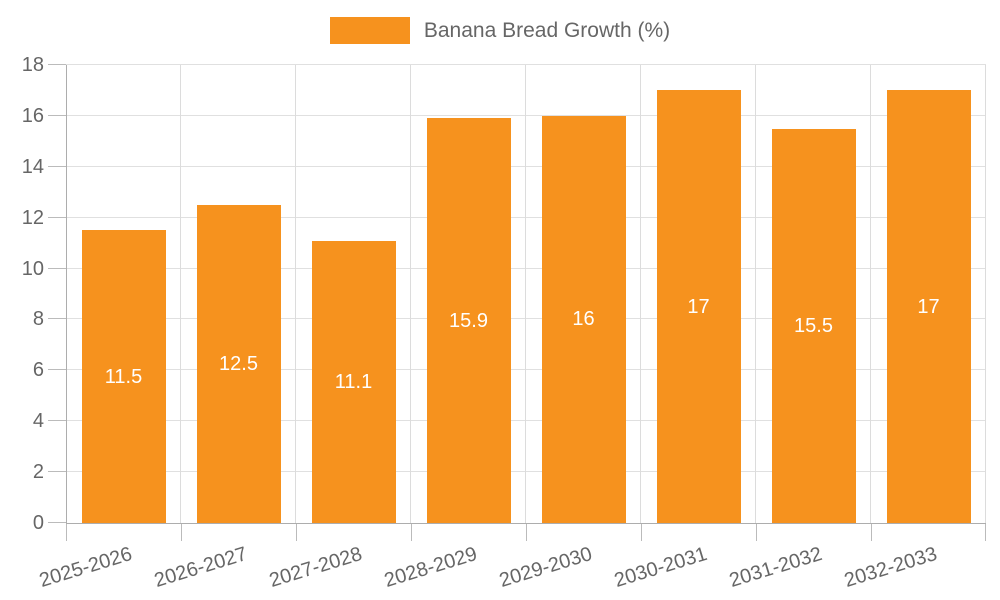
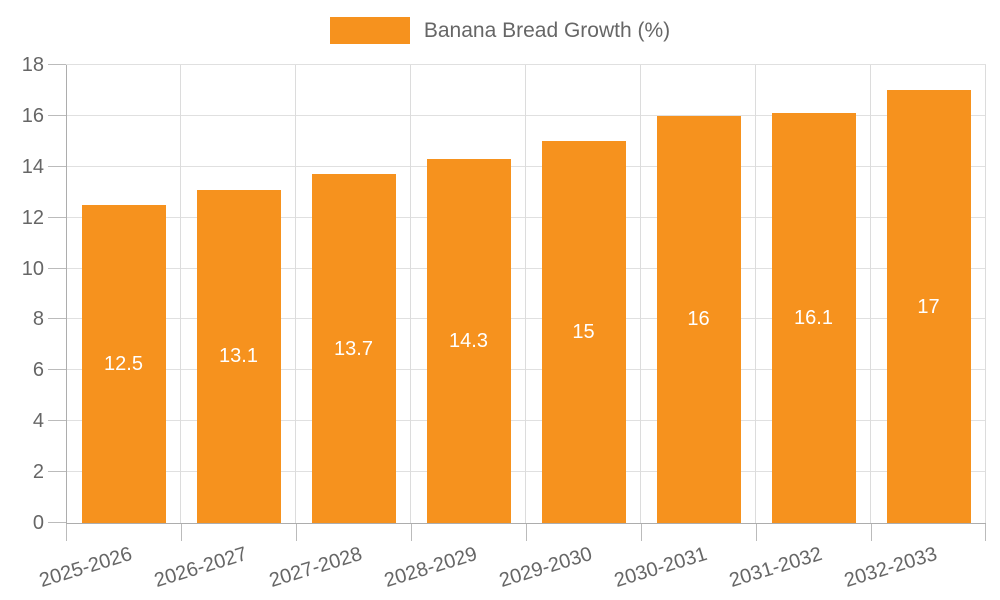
2025-2026: 11.5 -> 12.5
2026-2027: 12.5 -> 13.1
2027-2028: 11.1 -> 13.7
2028-2029: 15.9 -> 14.3
2029-2030: 16 -> 15
2030-2031: 17 -> 16
2031-2032: 15.5 -> 16.1
